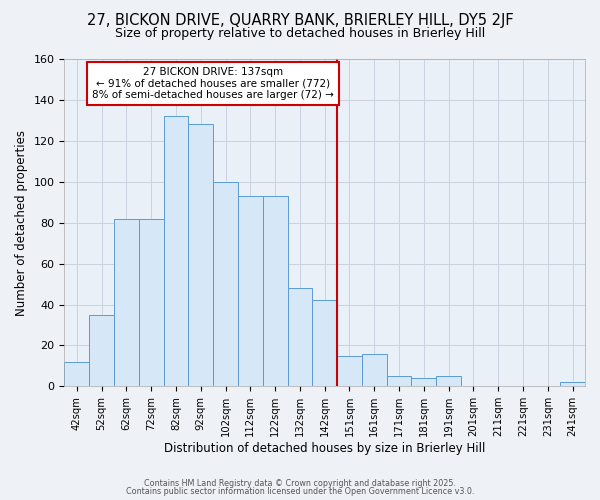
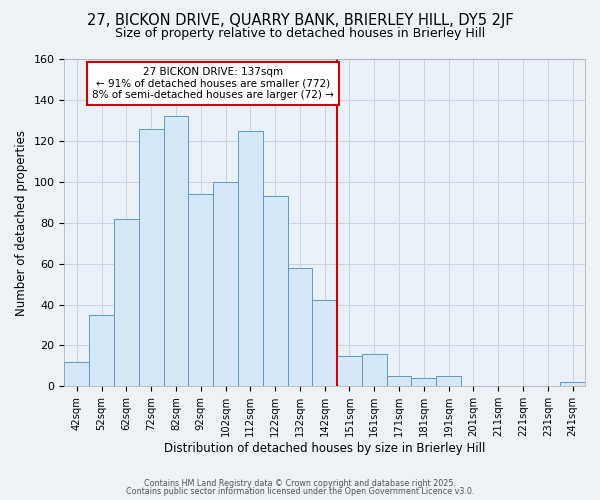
72sqm: 82 -> 126
92sqm: 128 -> 94
112sqm: 93 -> 125
132sqm: 48 -> 58
